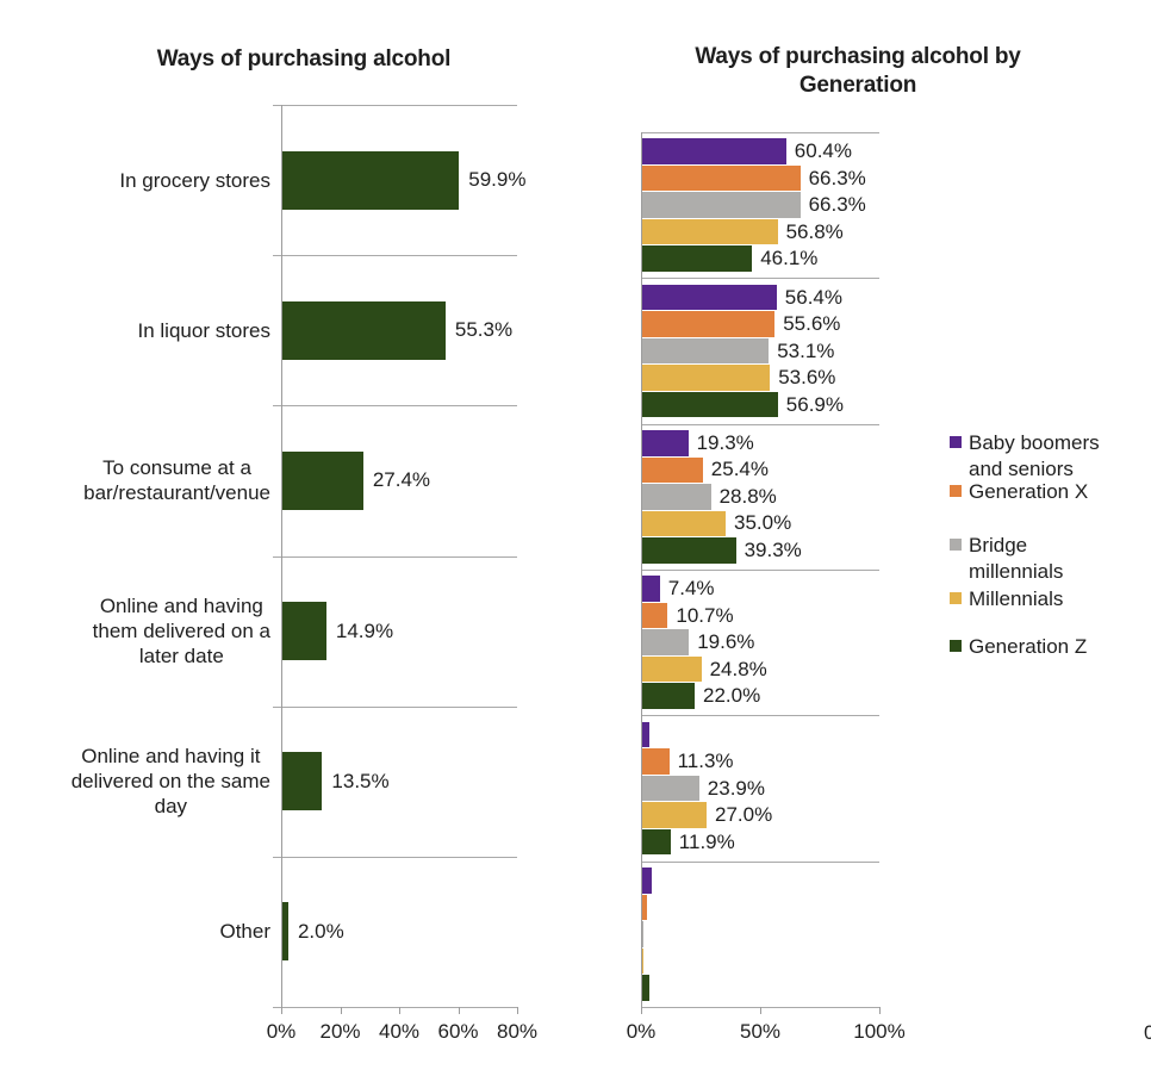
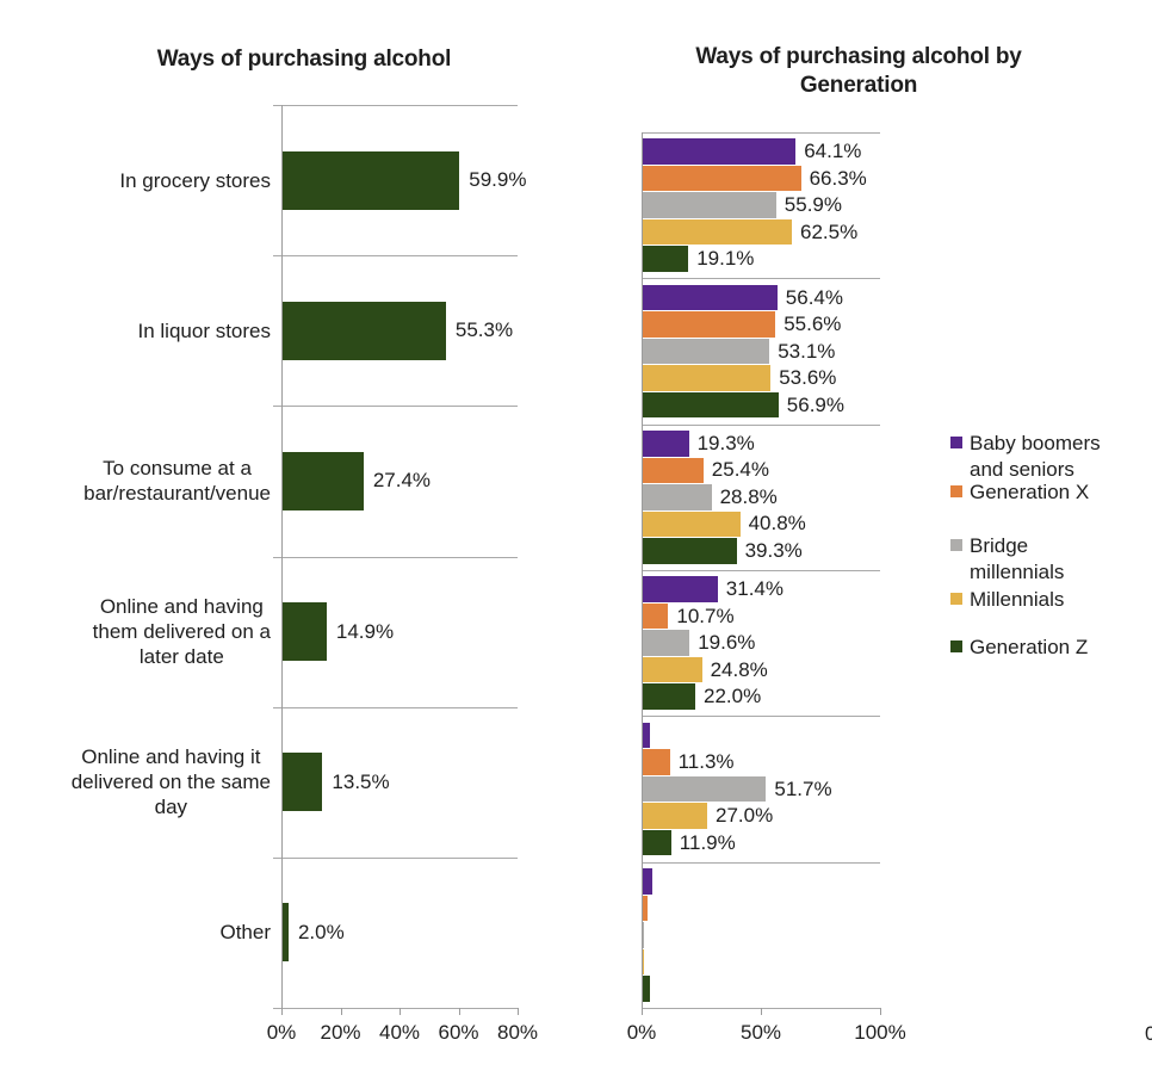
Ways of purchasing alcohol by Generation/Baby boomers and seniors/In grocery stores: 60.4% -> 64.1%
Ways of purchasing alcohol by Generation/Bridge millennials/In grocery stores: 66.3% -> 55.9%
Ways of purchasing alcohol by Generation/Millennials/In grocery stores: 56.8% -> 62.5%
Ways of purchasing alcohol by Generation/Generation Z/In grocery stores: 46.1% -> 19.1%
Ways of purchasing alcohol by Generation/Millennials/To consume at a bar/restaurant/venue: 35.0% -> 40.8%
Ways of purchasing alcohol by Generation/Baby boomers and seniors/Online and having them delivered on a later date: 7.4% -> 31.4%
Ways of purchasing alcohol by Generation/Bridge millennials/Online and having it delivered on the same day: 23.9% -> 51.7%
